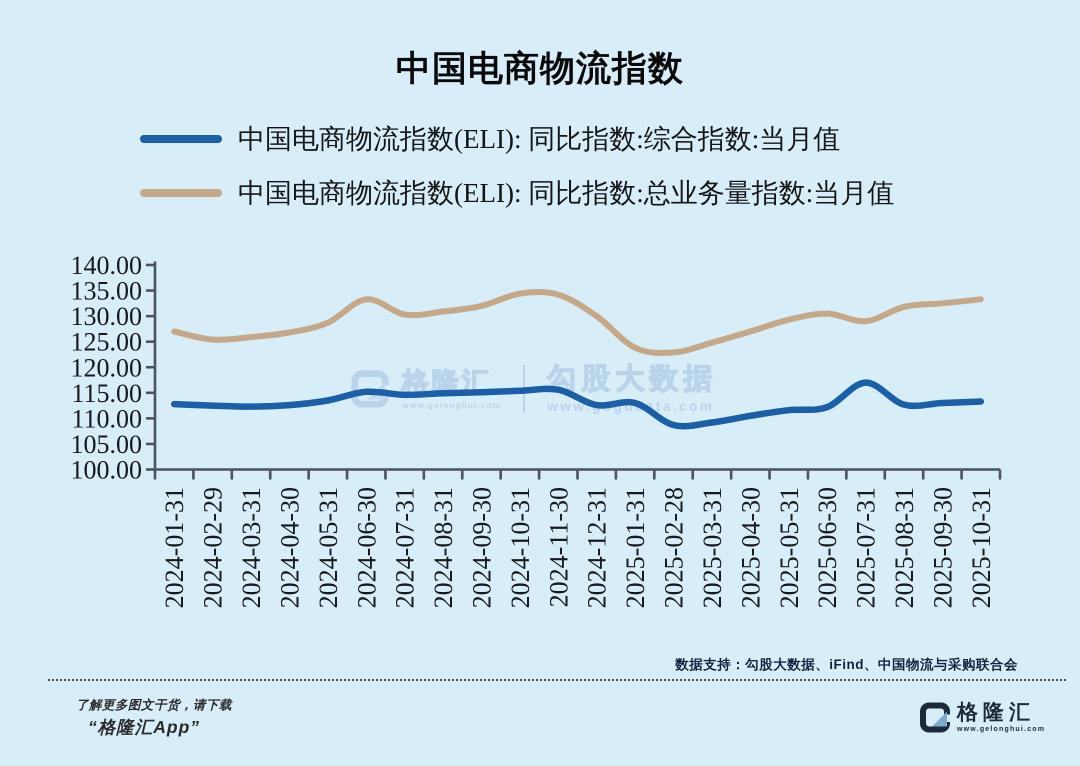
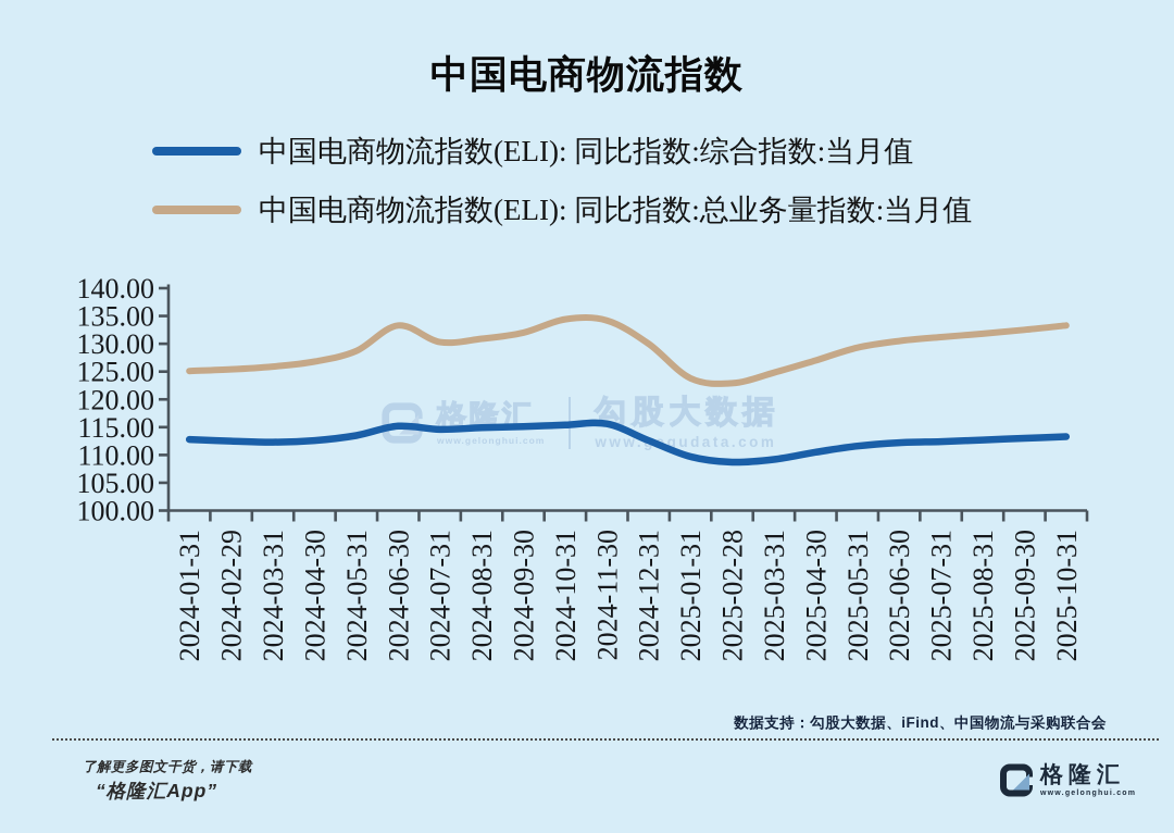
中国电商物流指数(ELI): 同比指数:总业务量指数:当月值/2024-01-31: 127 -> 125
中国电商物流指数(ELI): 同比指数:综合指数:当月值/2025-01-31: 113 -> 110
中国电商物流指数(ELI): 同比指数:综合指数:当月值/2025-07-31: 117 -> 112
中国电商物流指数(ELI): 同比指数:总业务量指数:当月值/2025-07-31: 129 -> 131
